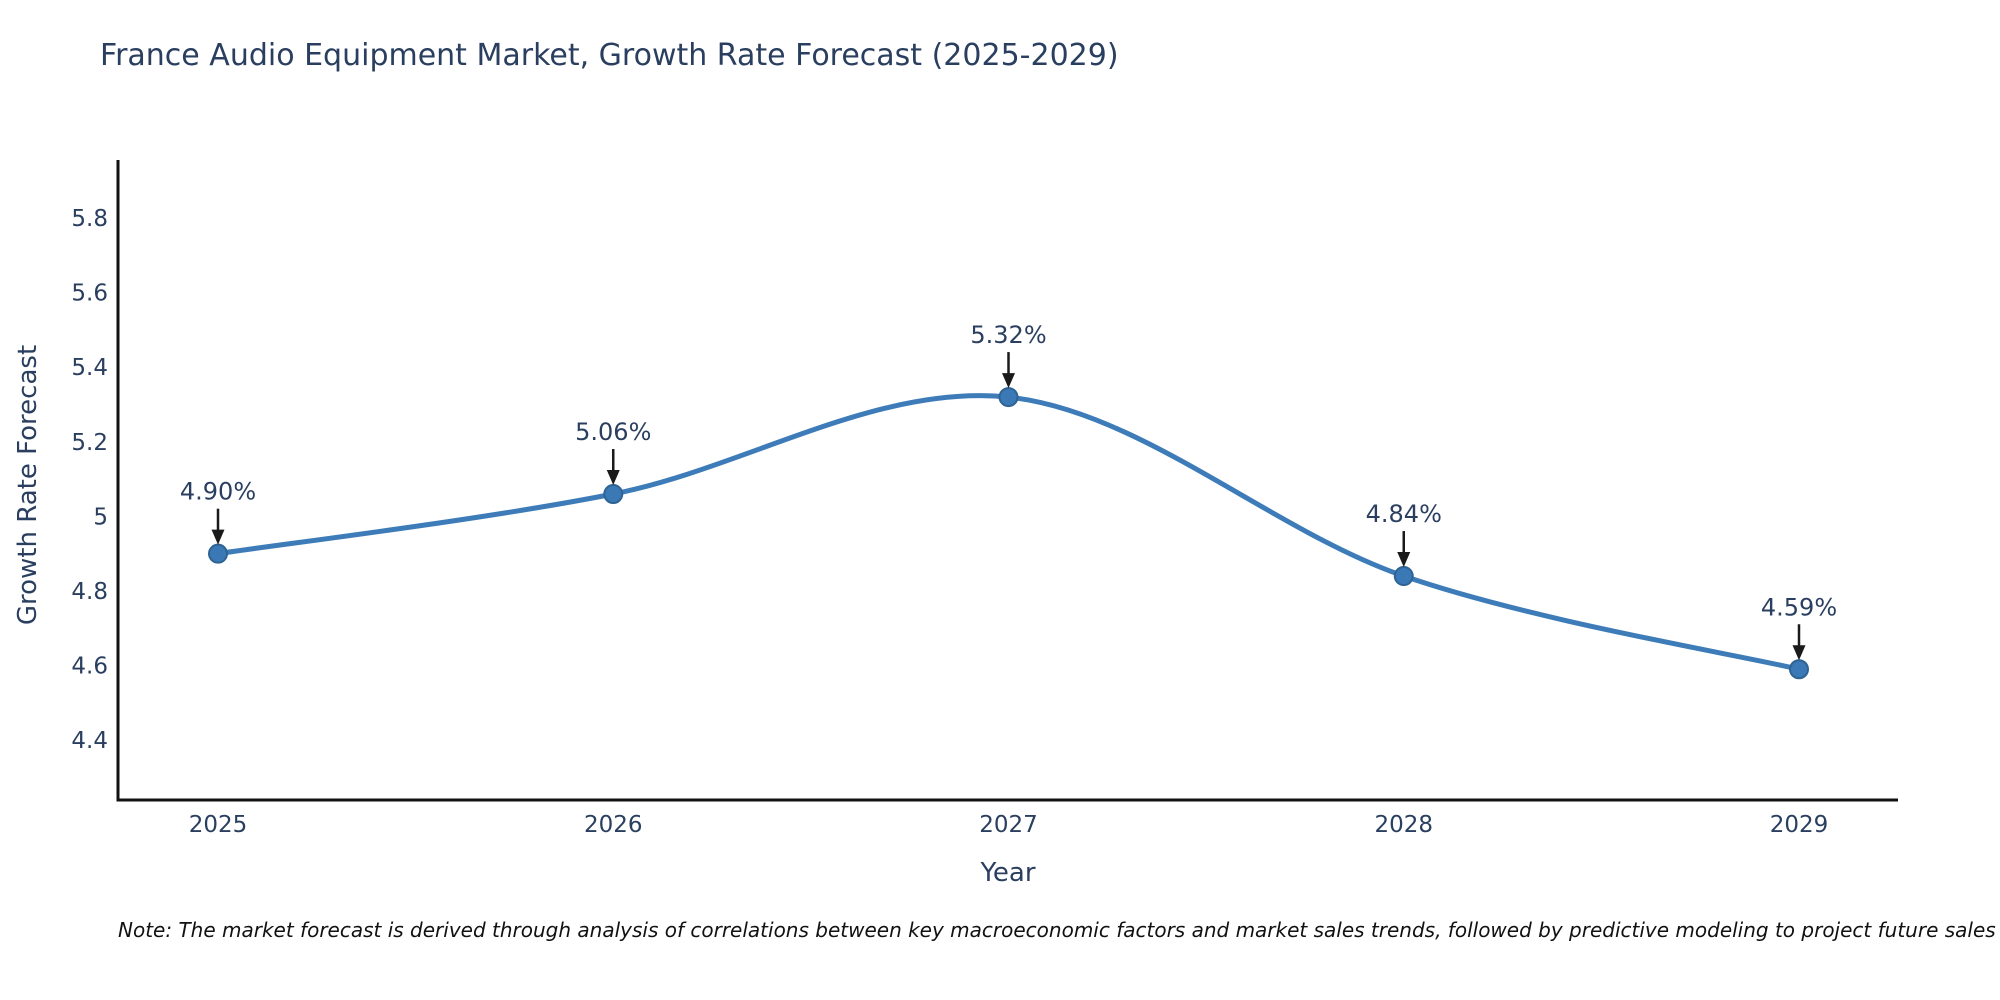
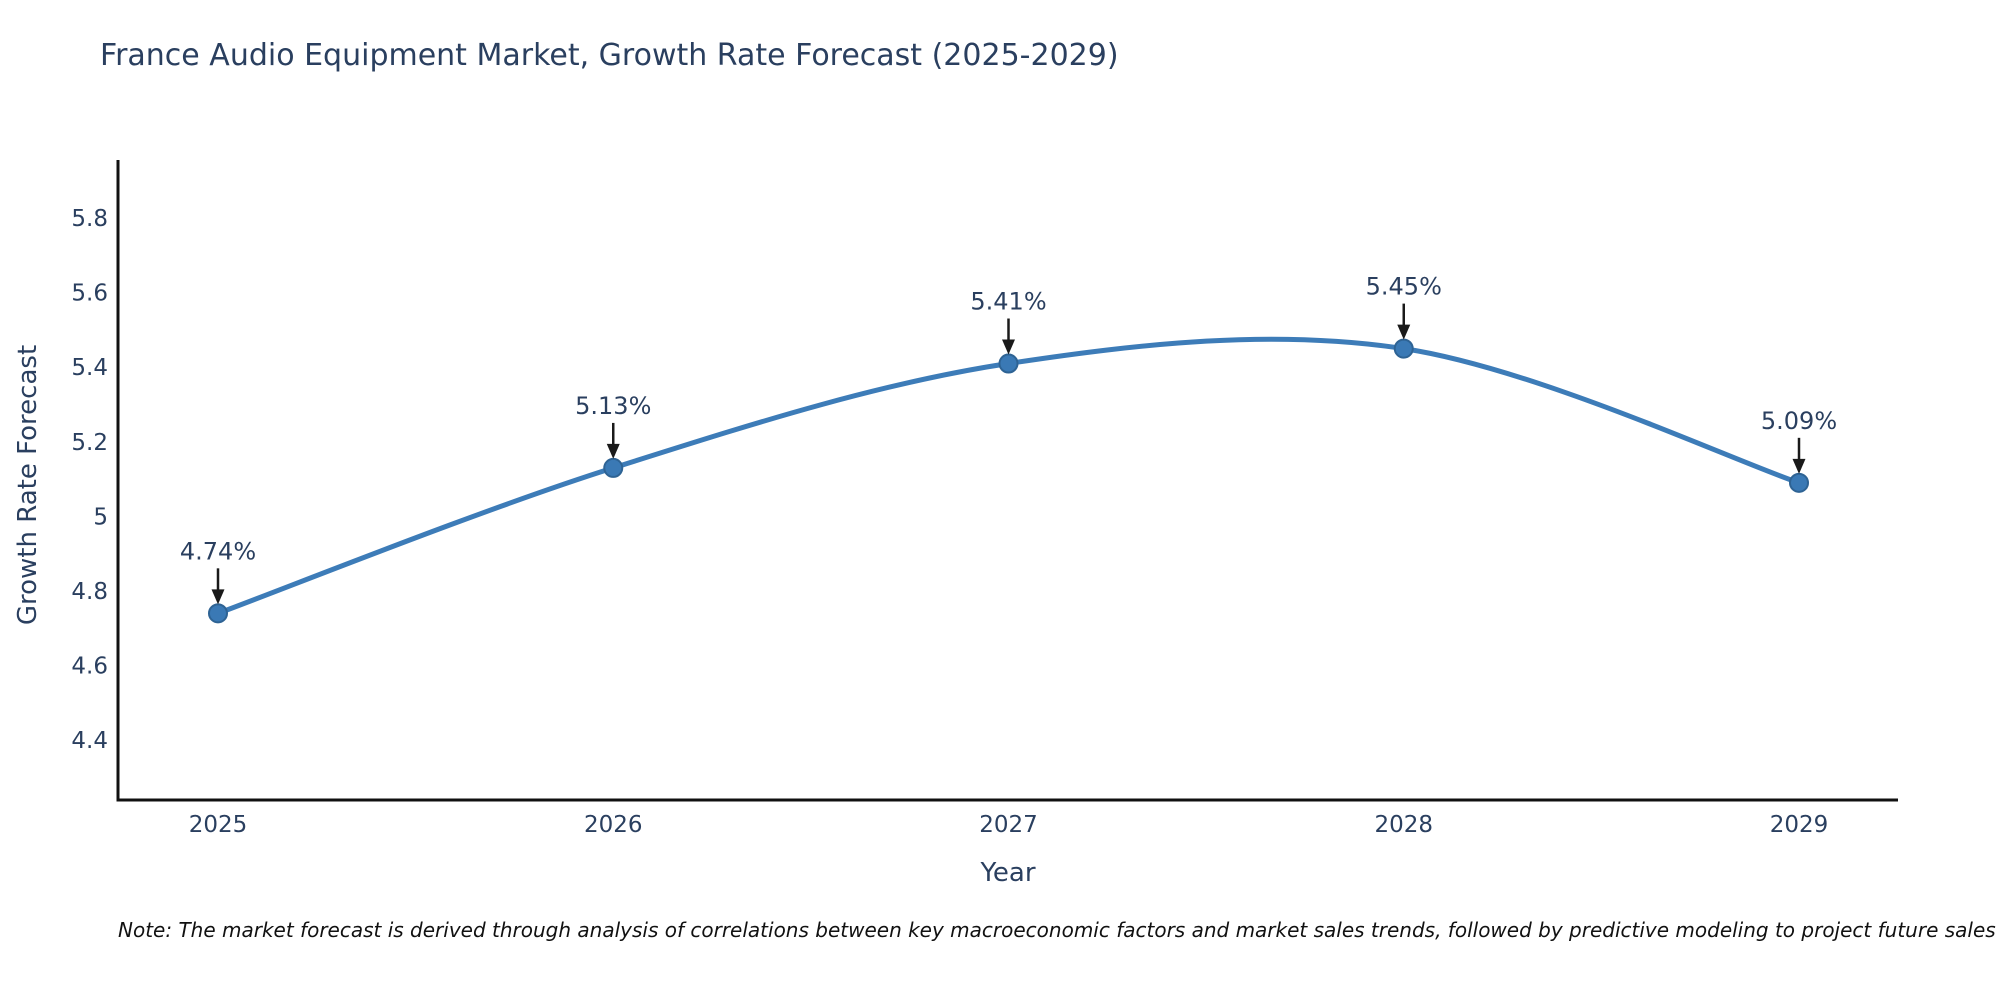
2025: 4.90% -> 4.74%
2026: 5.06% -> 5.13%
2027: 5.32% -> 5.41%
2028: 4.84% -> 5.45%
2029: 4.59% -> 5.09%
